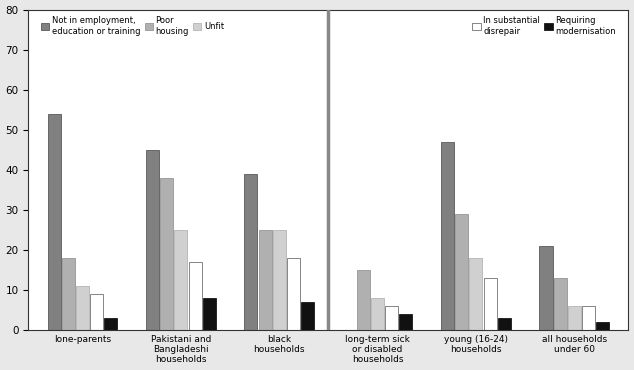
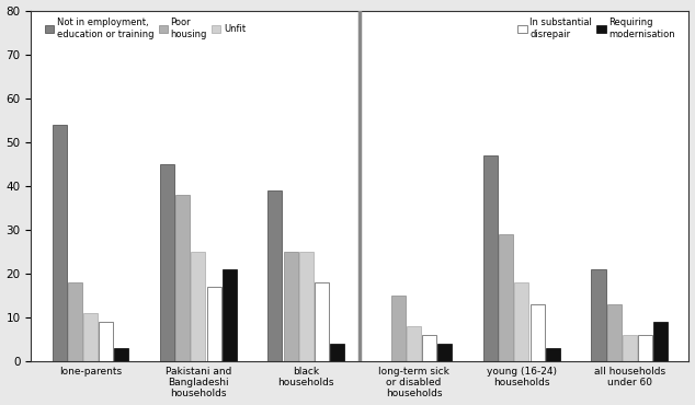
Requiring modernisation/Pakistani and Bangladeshi households: 8 -> 21
Requiring modernisation/black households: 7 -> 4
Requiring modernisation/all households under 60: 2 -> 9
